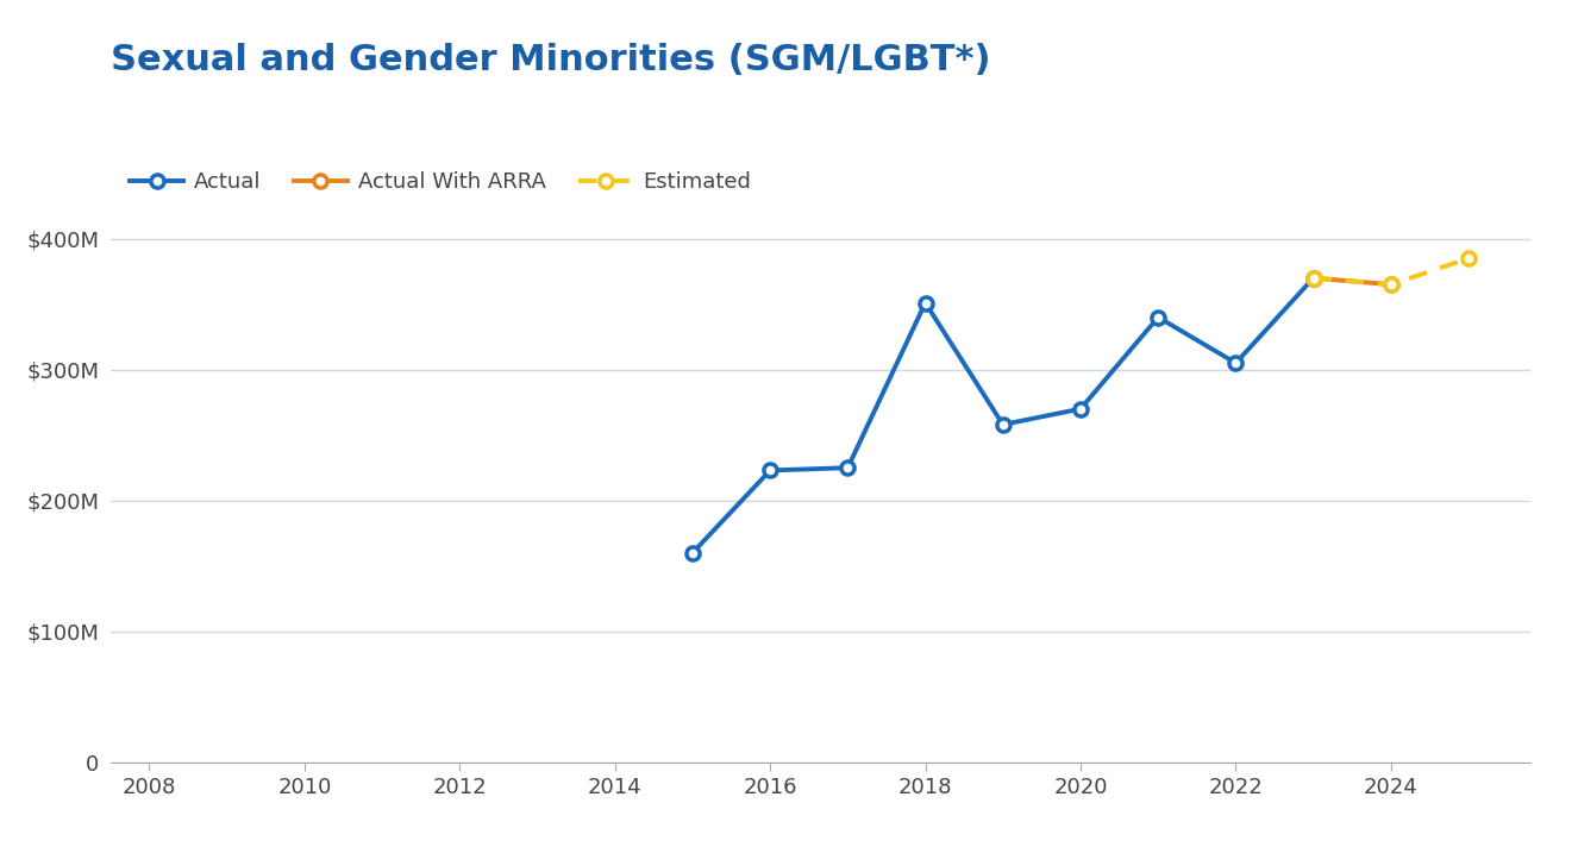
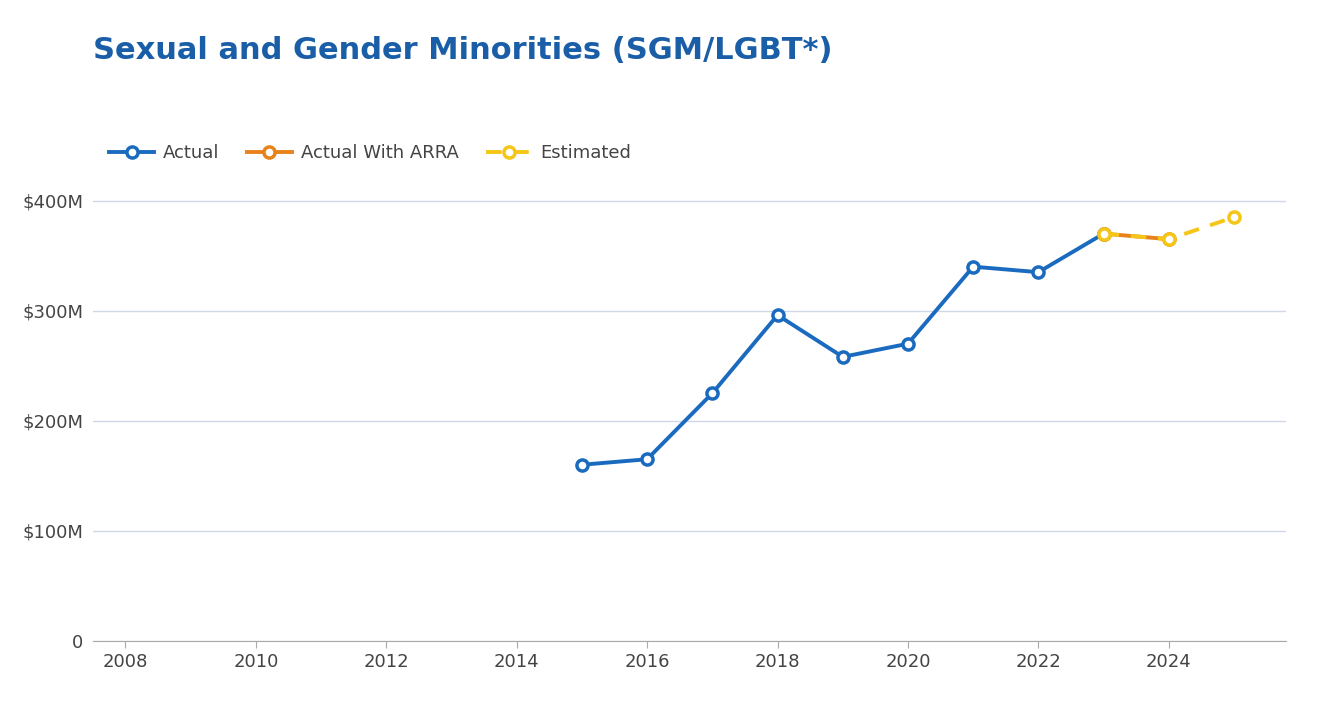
Actual/2016: $223M -> $165M
Actual/2018: $351M -> $296M
Actual/2022: $305M -> $335M
